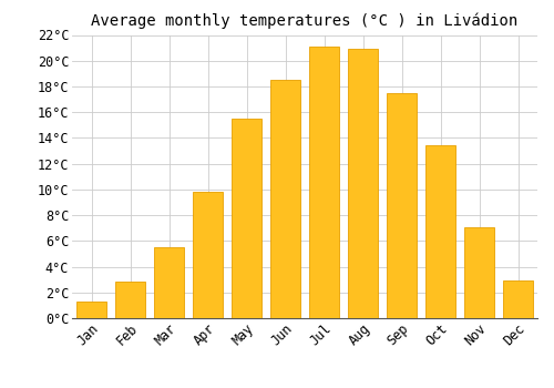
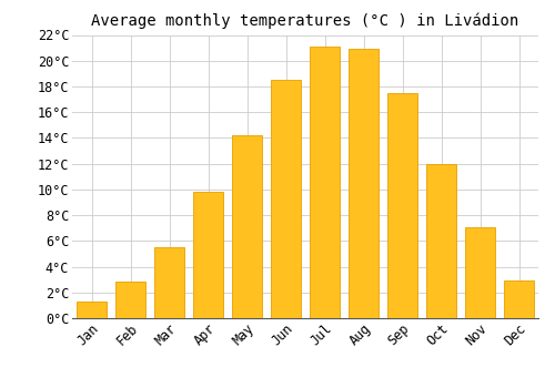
May: 15.5°C -> 14.2°C
Oct: 13.4°C -> 12.0°C
